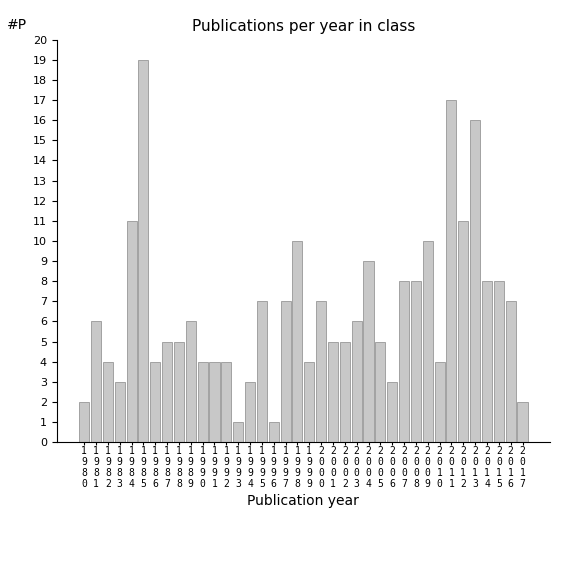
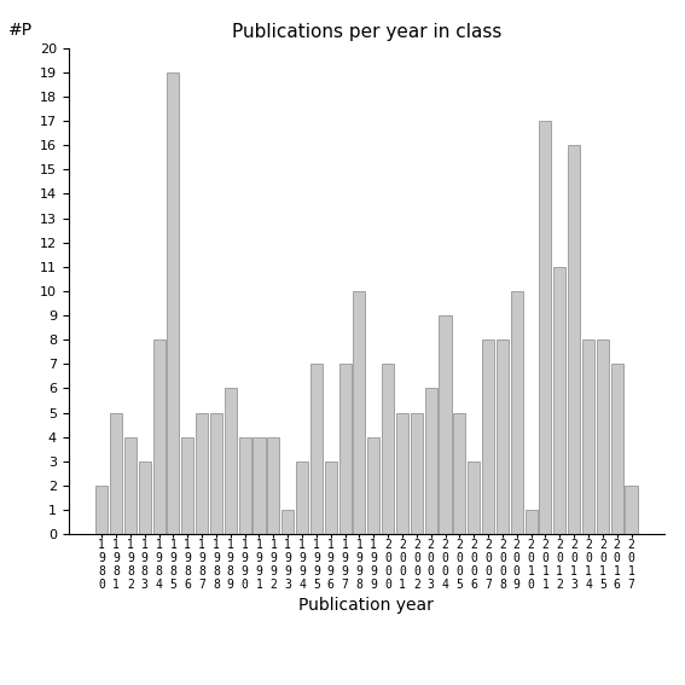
1 9 8 1: 6 -> 5
1 9 8 4: 11 -> 8
1 9 9 6: 1 -> 3
2 0 1 0: 4 -> 1
